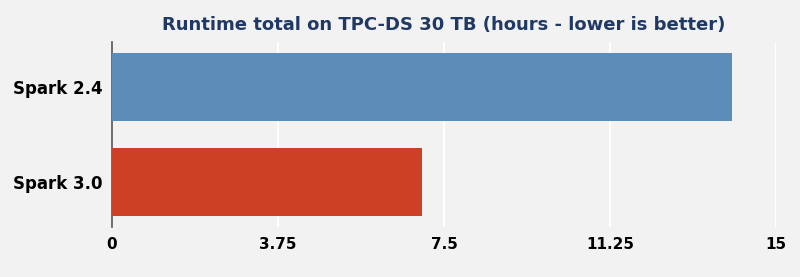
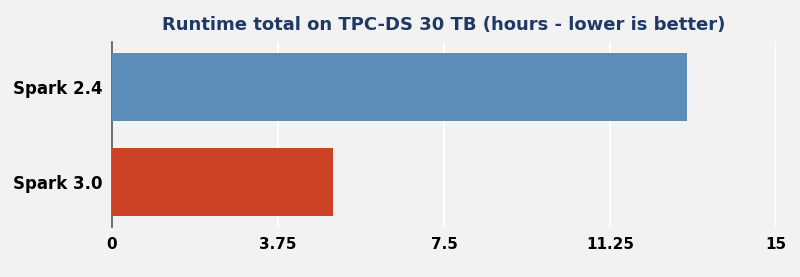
Spark 2.4: 14 -> 13
Spark 3.0: 7 -> 5
